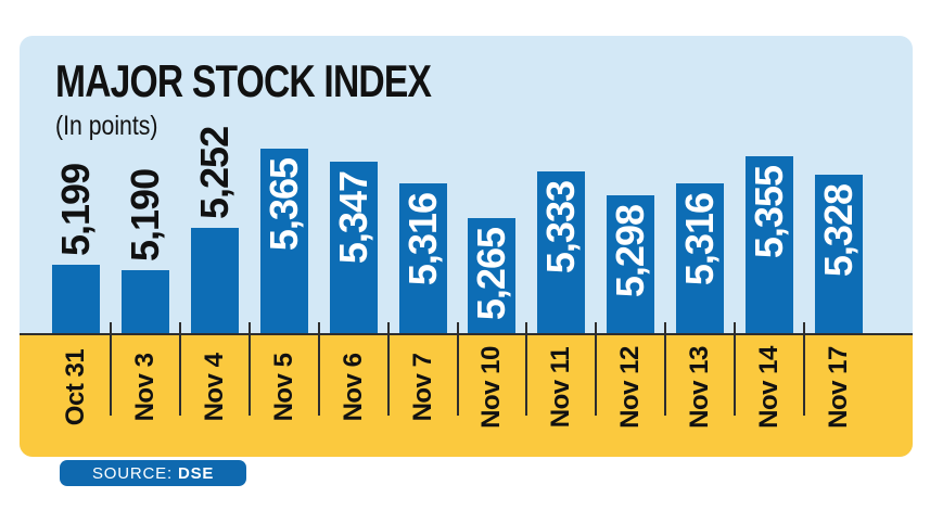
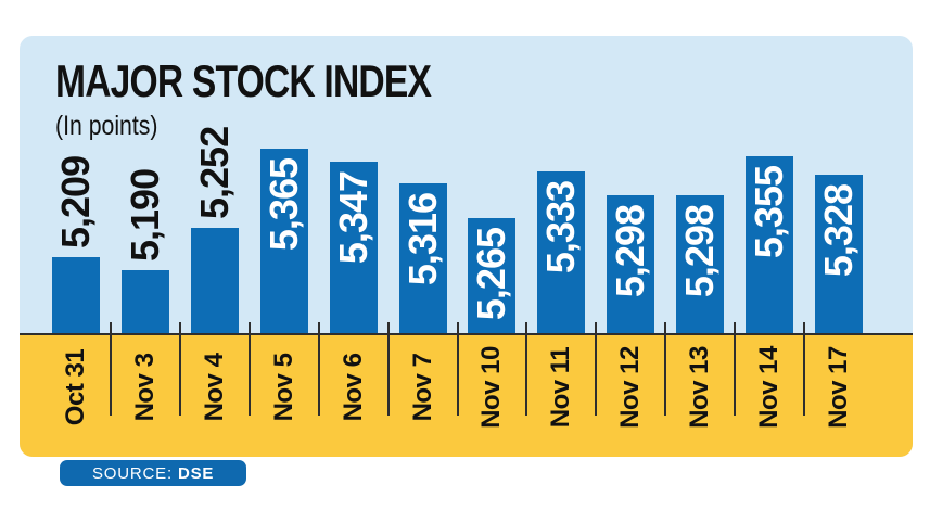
Oct 31: 5,199 -> 5,209
Nov 13: 5,316 -> 5,298
